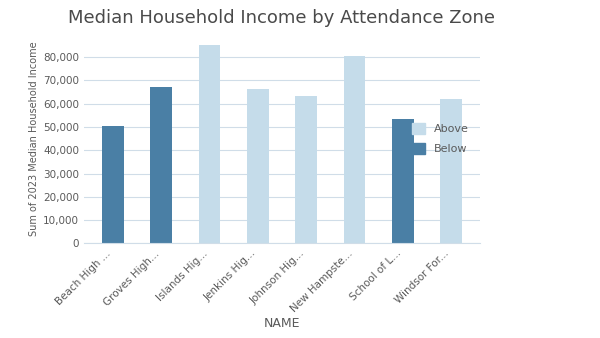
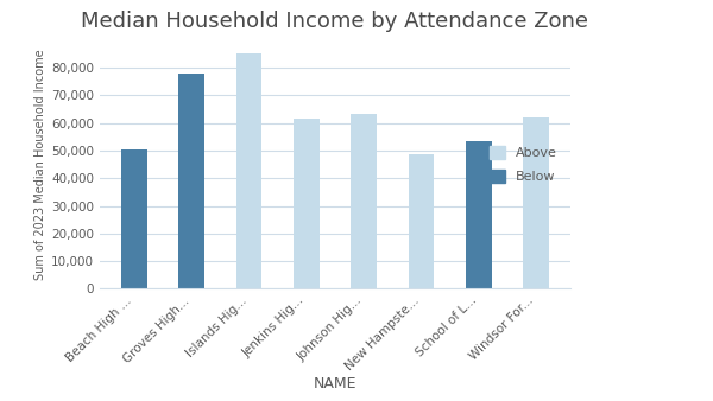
Groves High...: 67,000 -> 78,000
Jenkins Hig...: 66,500 -> 61,500
New Hampste...: 80,500 -> 48,500
